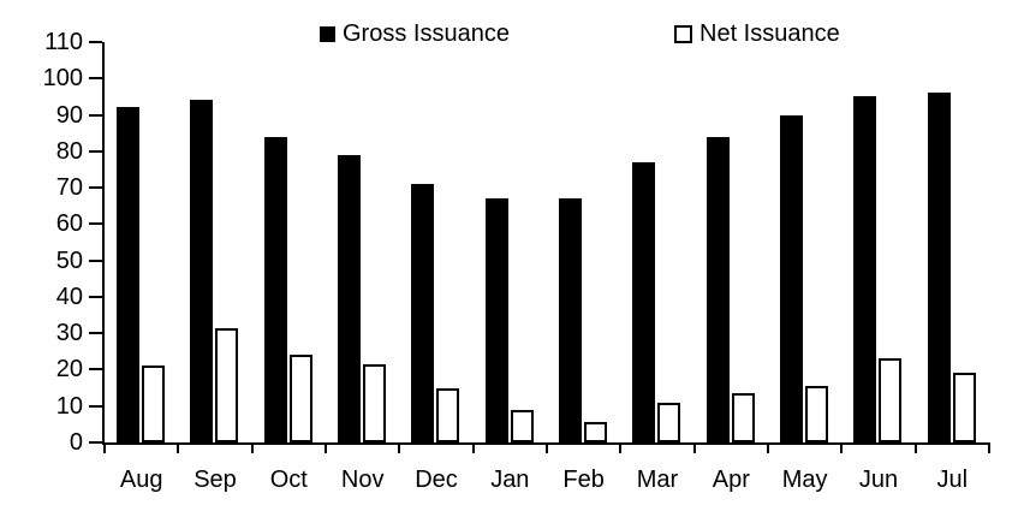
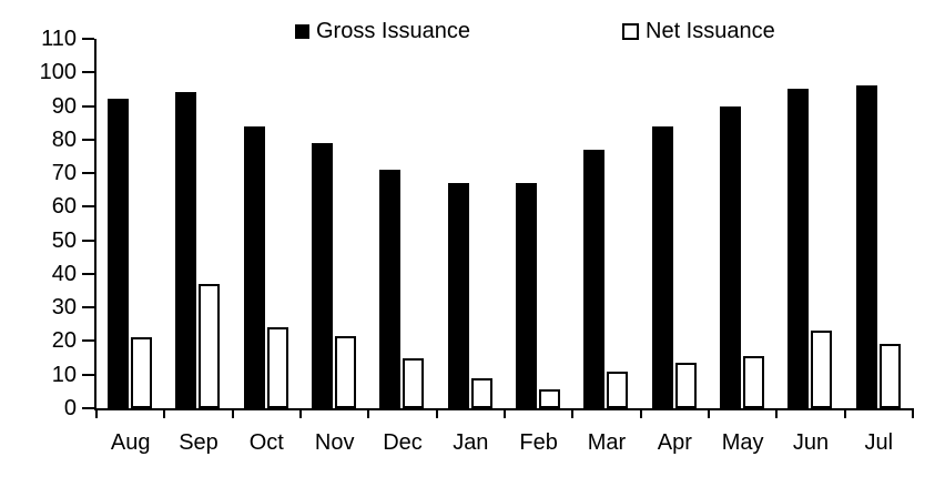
Net Issuance/Sep: 32 -> 37
